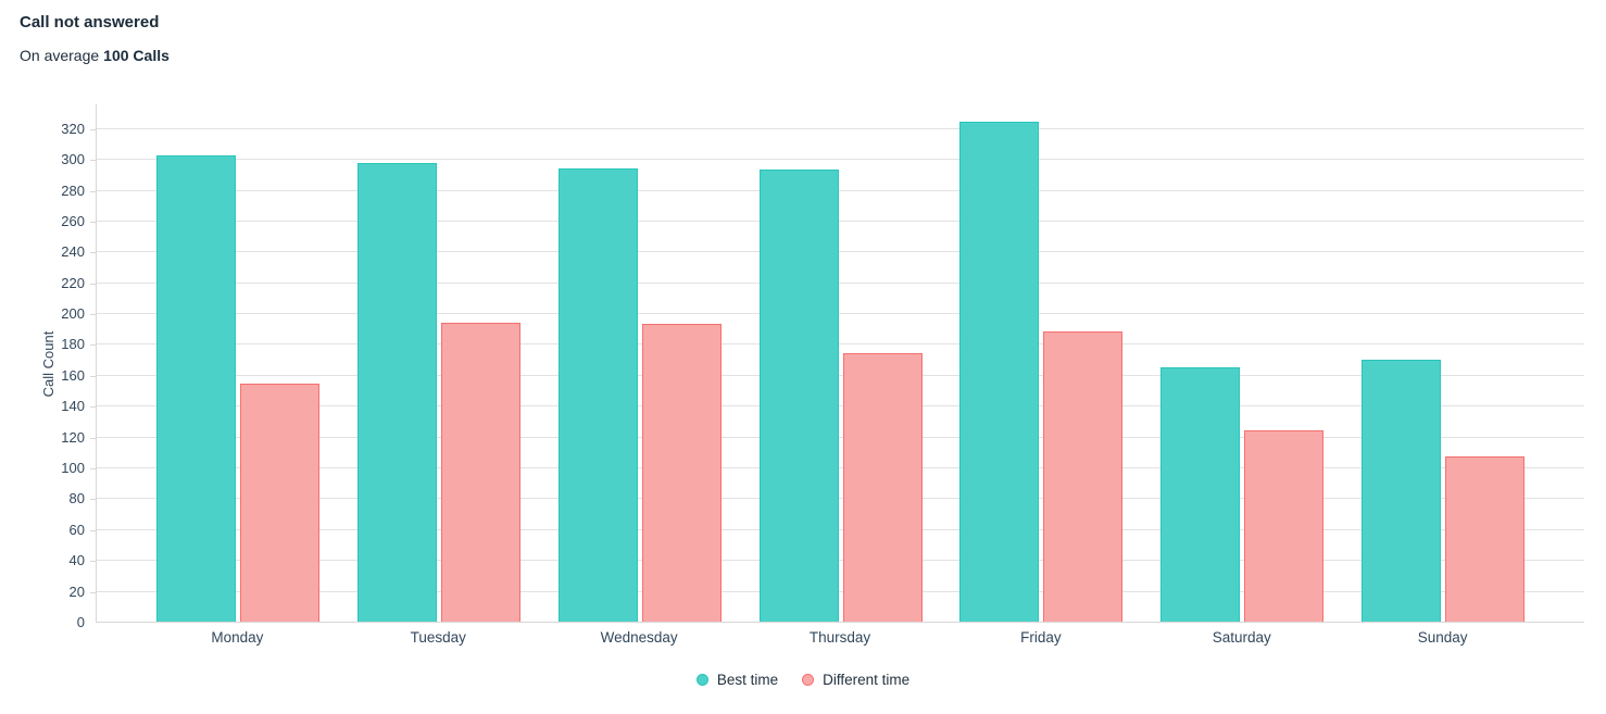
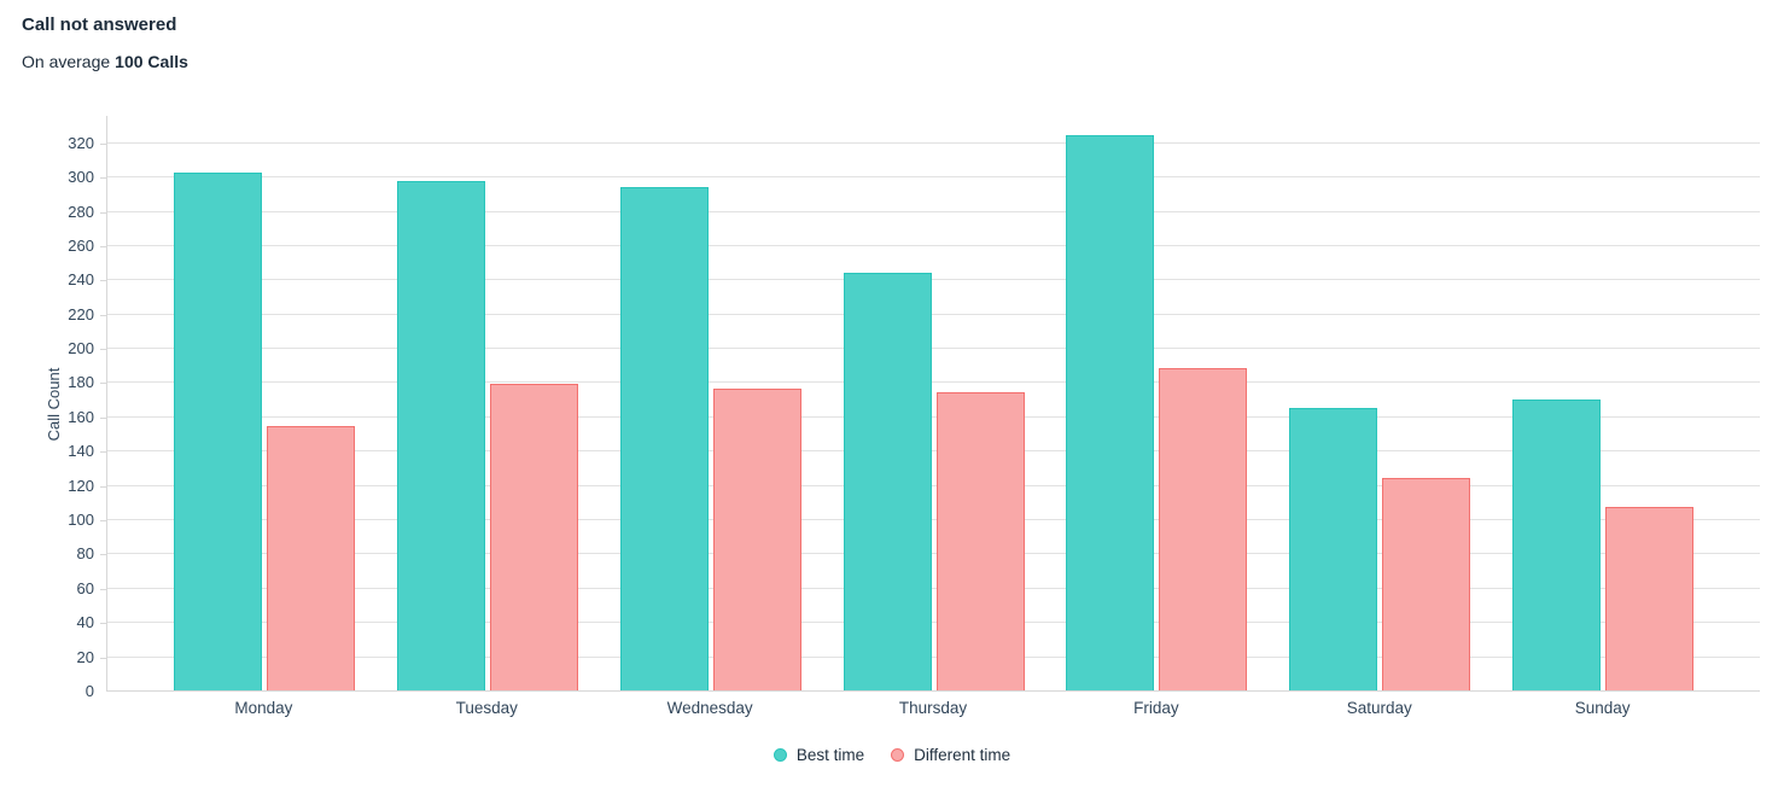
Different time/Tuesday: 194 -> 179
Different time/Wednesday: 193 -> 176
Best time/Thursday: 293 -> 244
